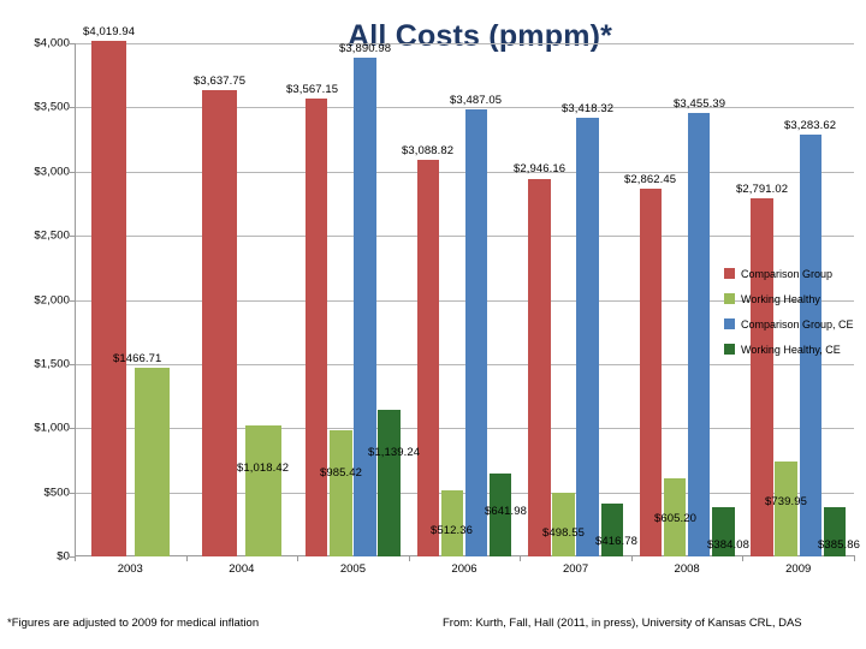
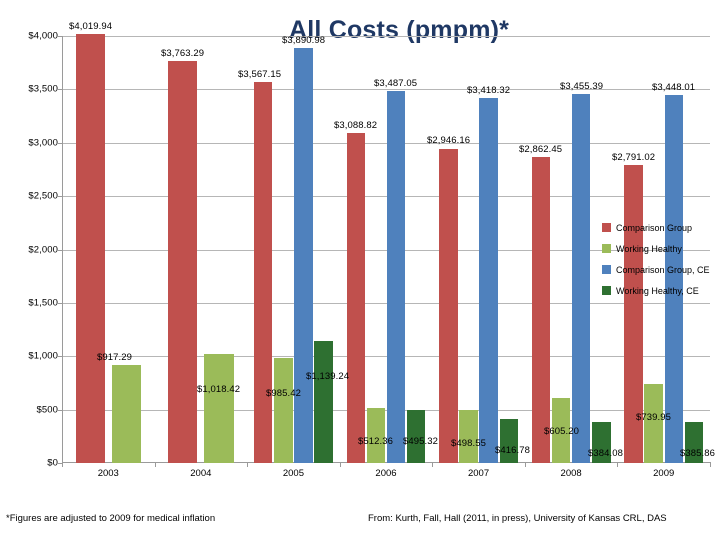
Working Healthy/2003: $1466.71 -> $917.29
Comparison Group/2004: $3,637.75 -> $3,763.29
Working Healthy, CE/2006: $641.98 -> $495.32
Comparison Group, CE/2009: $3,283.62 -> $3,448.01
